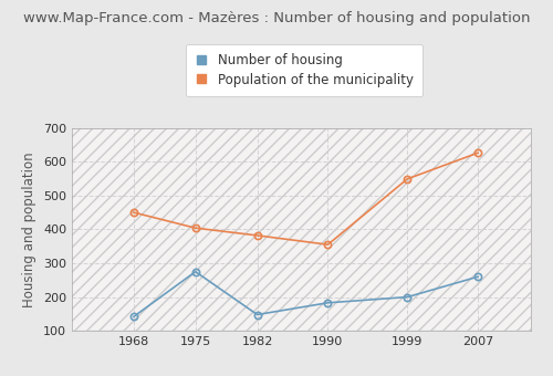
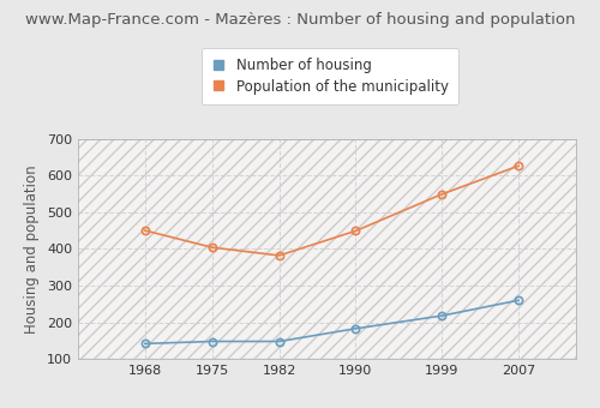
Number of housing/1975: 275 -> 148
Population of the municipality/1990: 355 -> 449
Number of housing/1999: 200 -> 218
